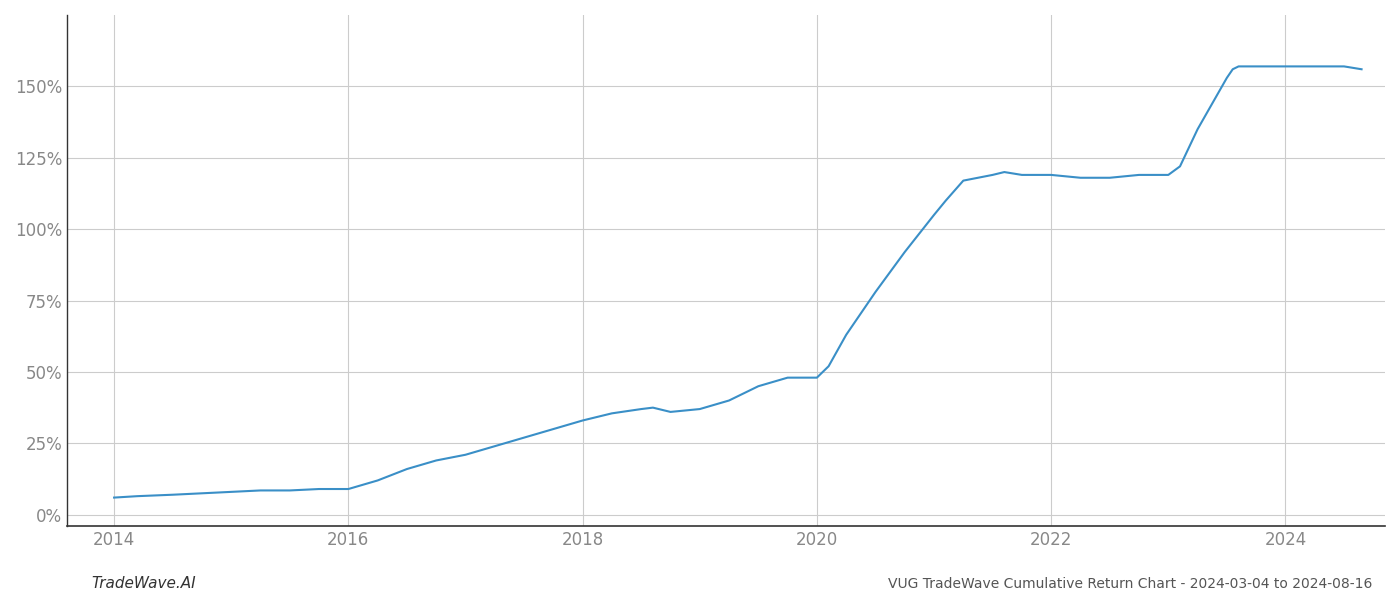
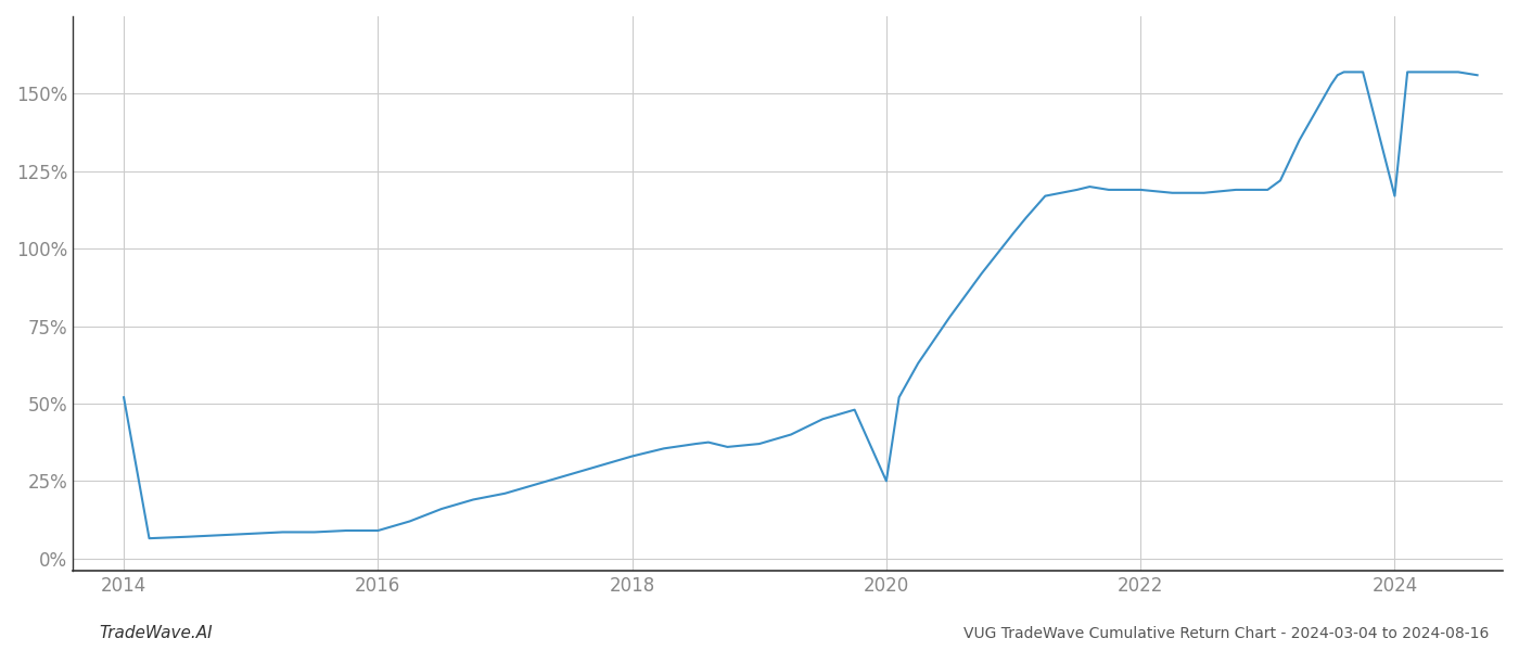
2014: 6.0% -> 52.0%
2020: 48.0% -> 25.0%
2024: 157.0% -> 117.0%
